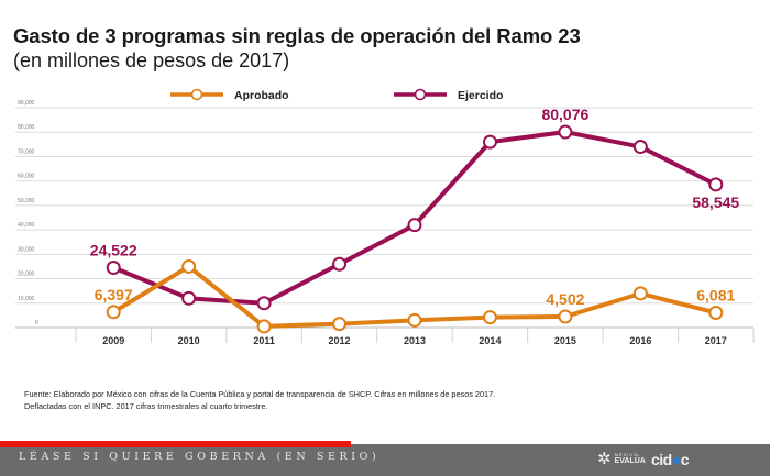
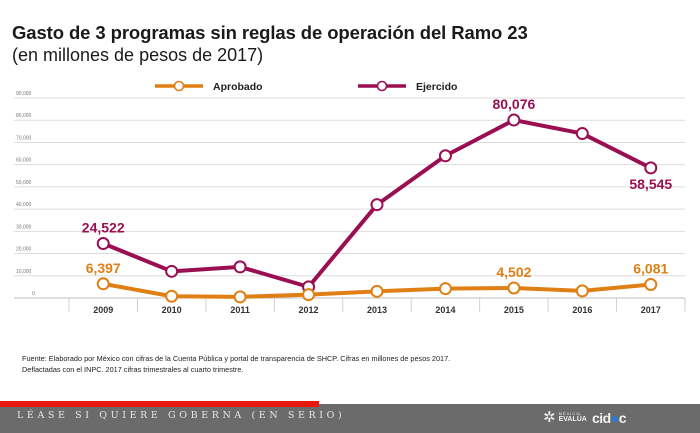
Aprobado/2010: 25000 -> 1000
Ejercido/2011: 10000 -> 14000
Ejercido/2012: 26000 -> 5000
Ejercido/2014: 76000 -> 64000
Aprobado/2016: 14000 -> 3000
